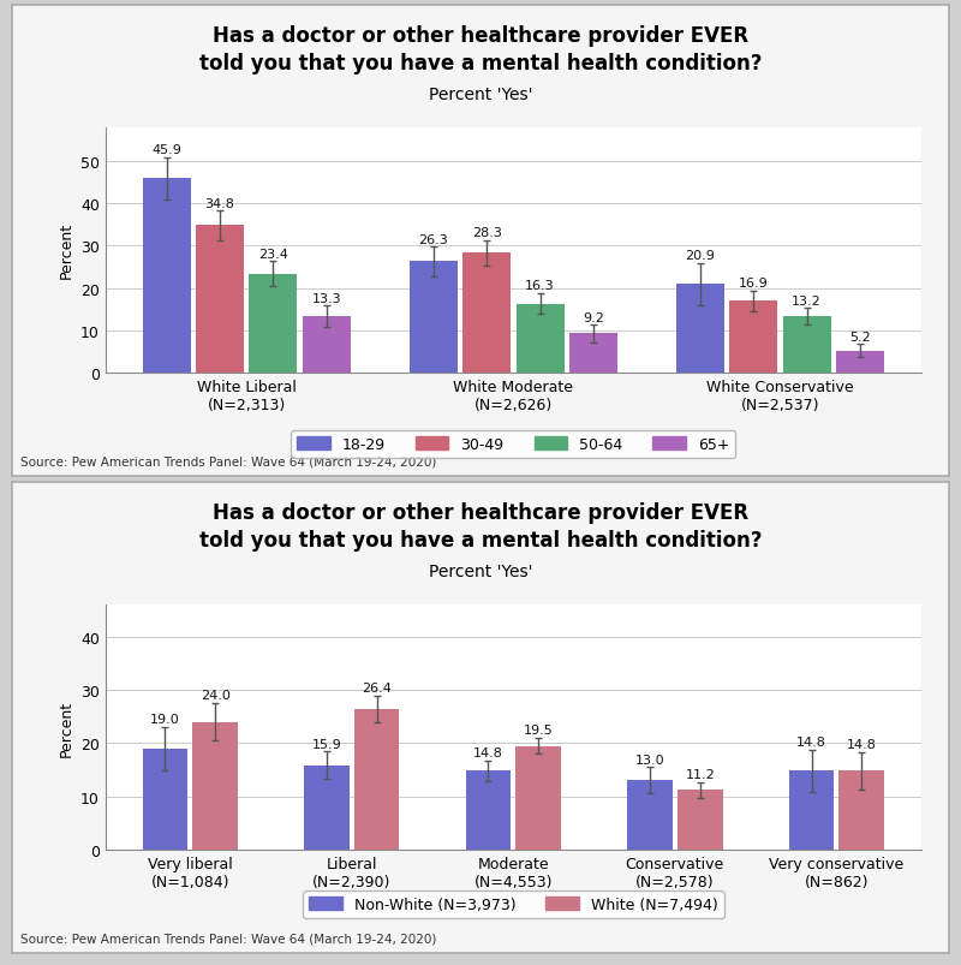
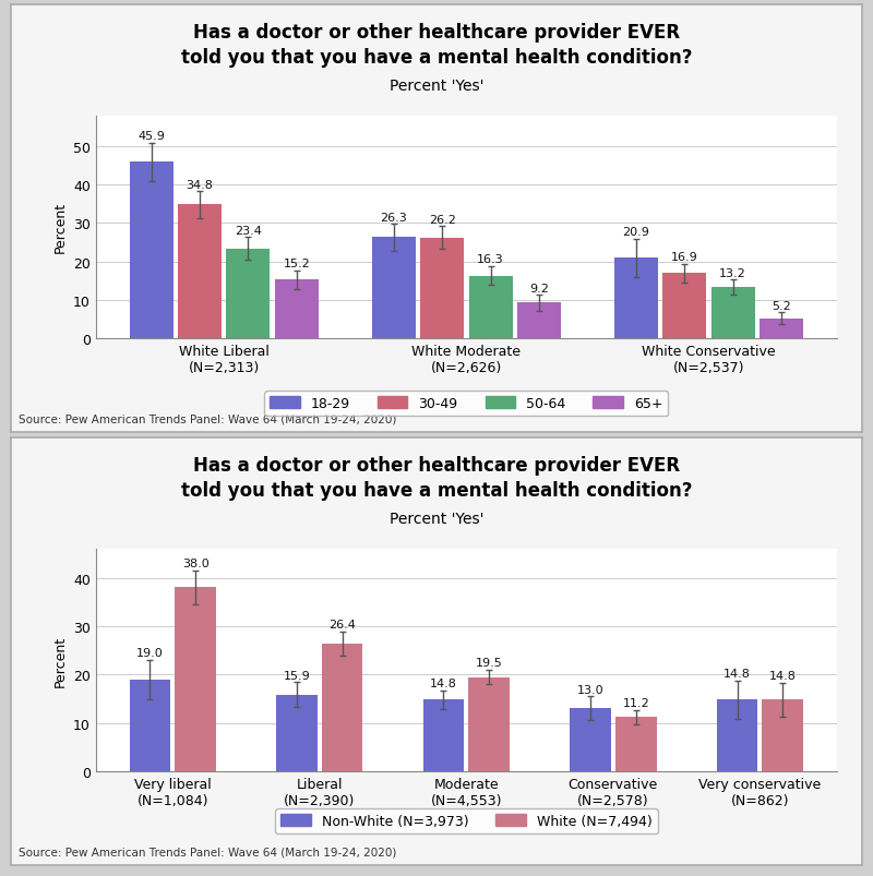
65+/White Liberal (N=2,313): 13.3 -> 15.2
30-49/White Moderate (N=2,626): 28.3 -> 26.2
White (N=7,494)/Very liberal (N=1,084): 24.0 -> 38.0
